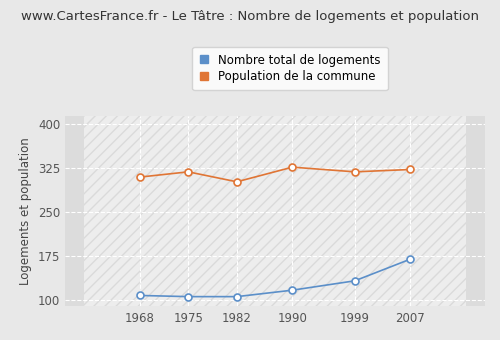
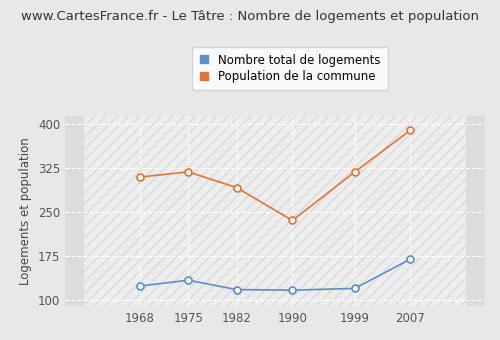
Nombre total de logements/1968: 108 -> 124
Nombre total de logements/1975: 106 -> 134
Nombre total de logements/1982: 106 -> 118
Population de la commune/1982: 302 -> 292
Population de la commune/1990: 327 -> 236
Nombre total de logements/1999: 133 -> 120
Population de la commune/2007: 323 -> 390
